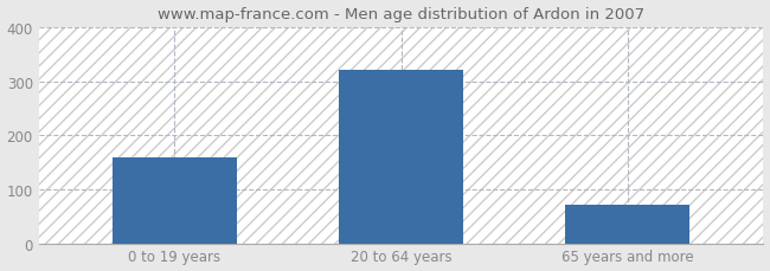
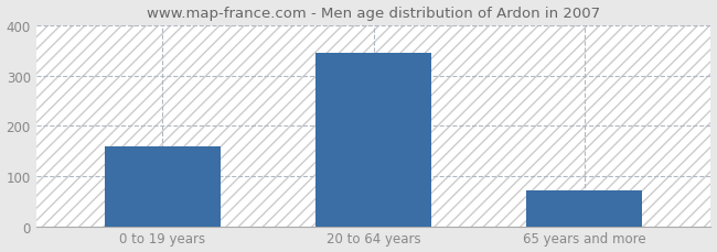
20 to 64 years: 320 -> 345
